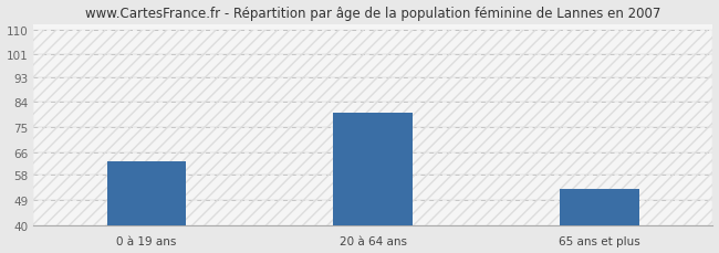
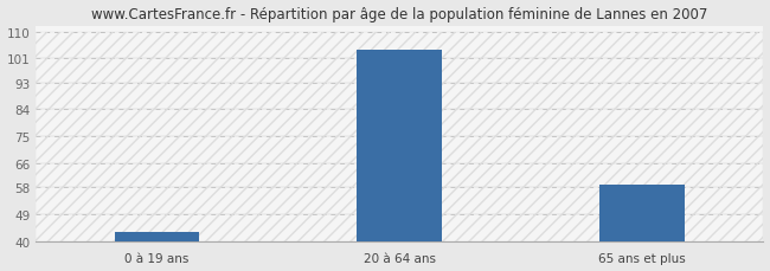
0 à 19 ans: 63 -> 43
20 à 64 ans: 80 -> 104
65 ans et plus: 53 -> 59
